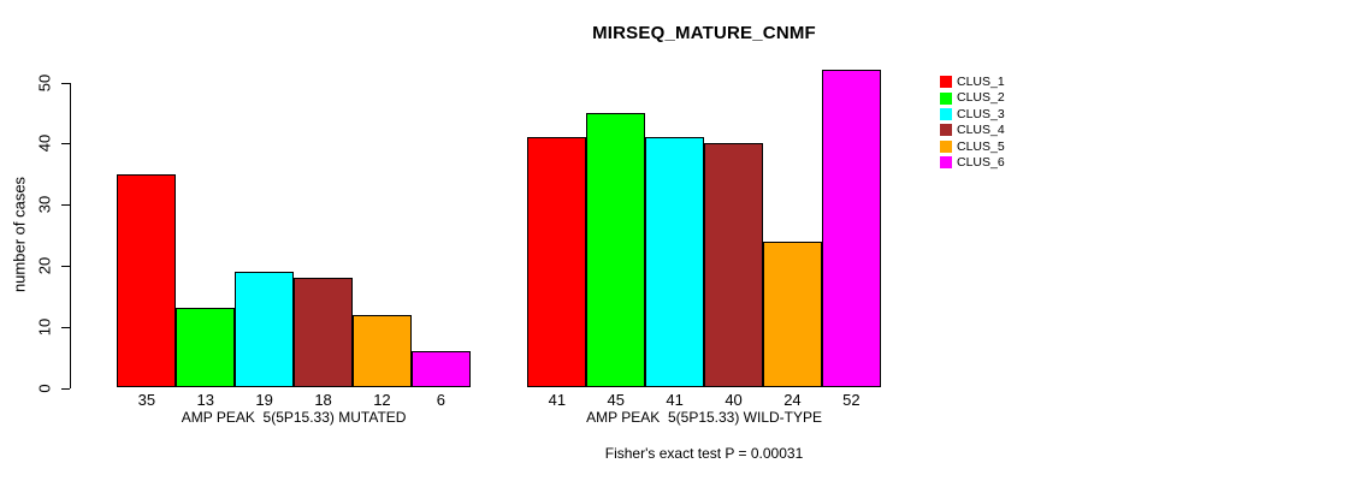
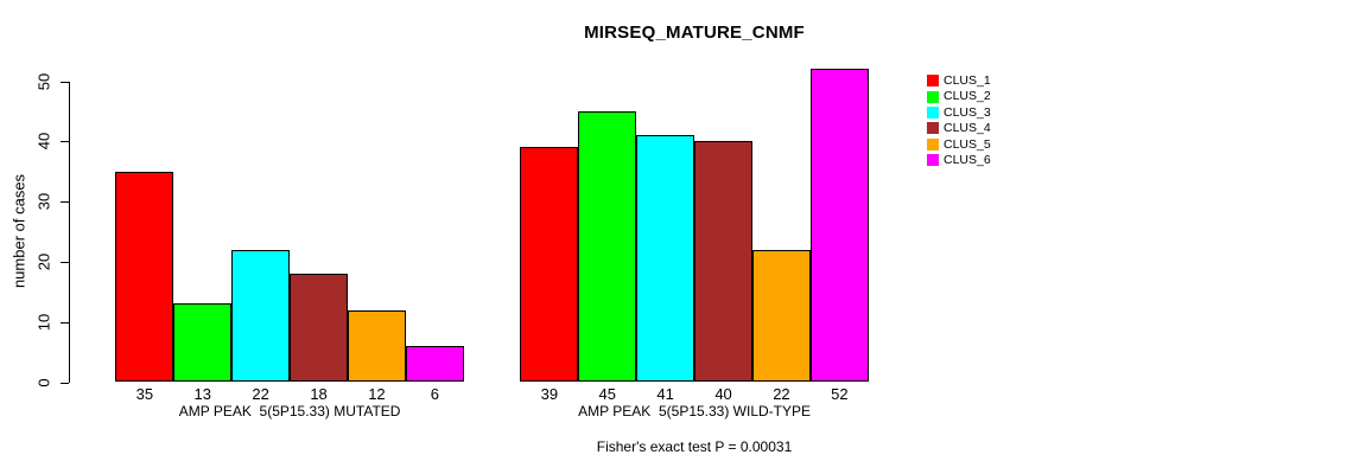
CLUS_3/AMP PEAK 5(5P15.33) MUTATED: 19 -> 22
CLUS_1/AMP PEAK 5(5P15.33) WILD-TYPE: 41 -> 39
CLUS_5/AMP PEAK 5(5P15.33) WILD-TYPE: 24 -> 22
